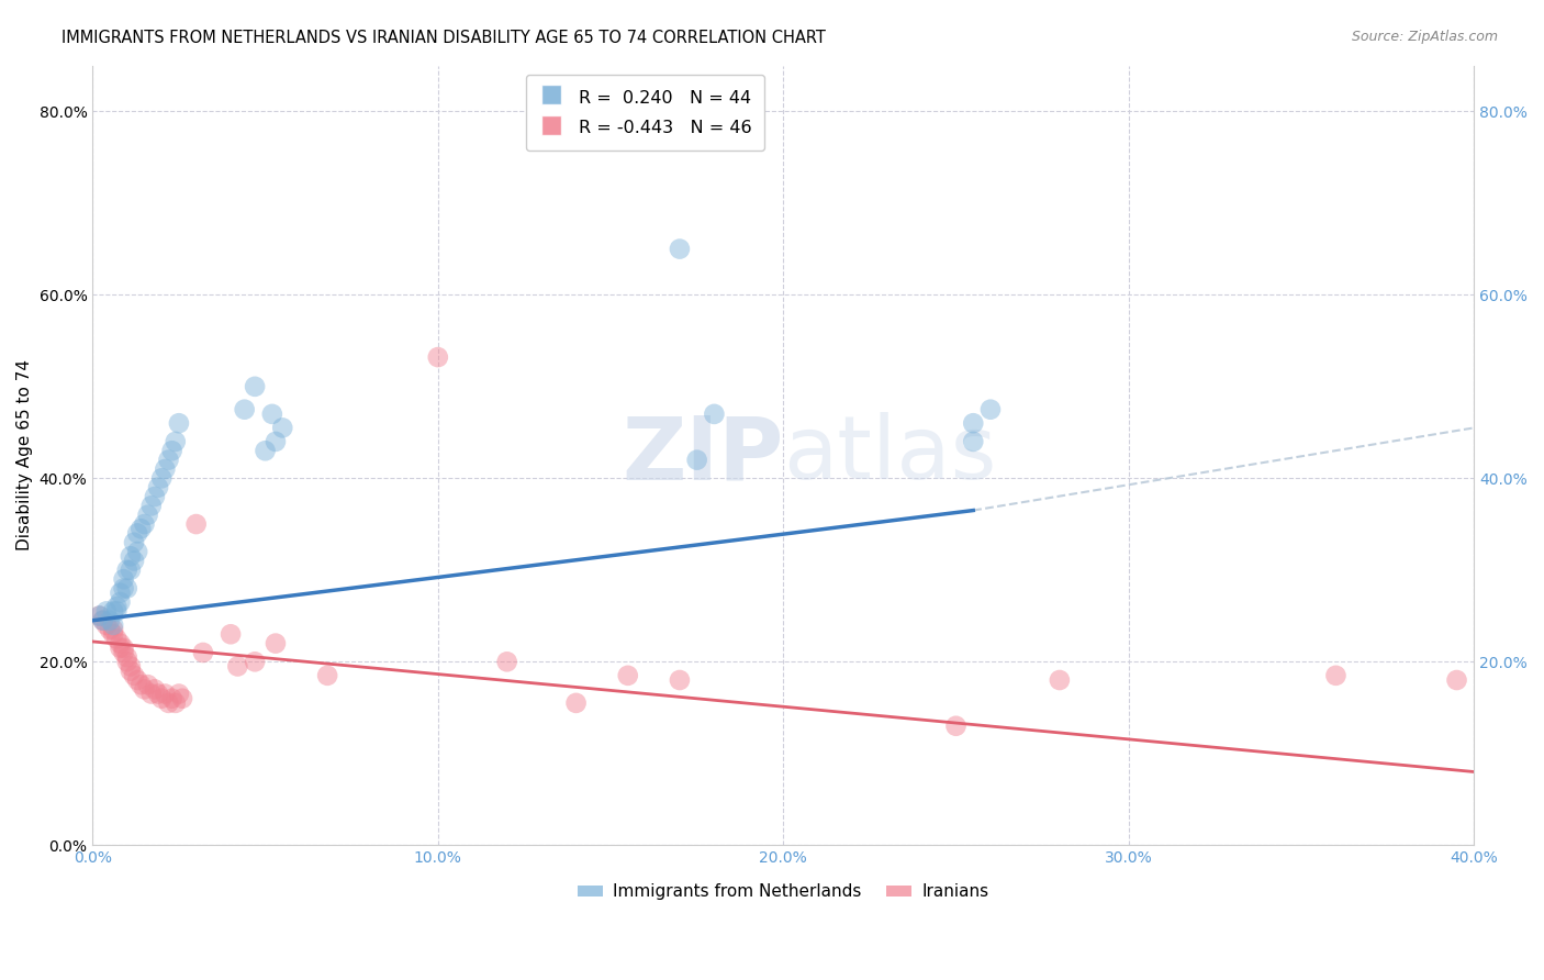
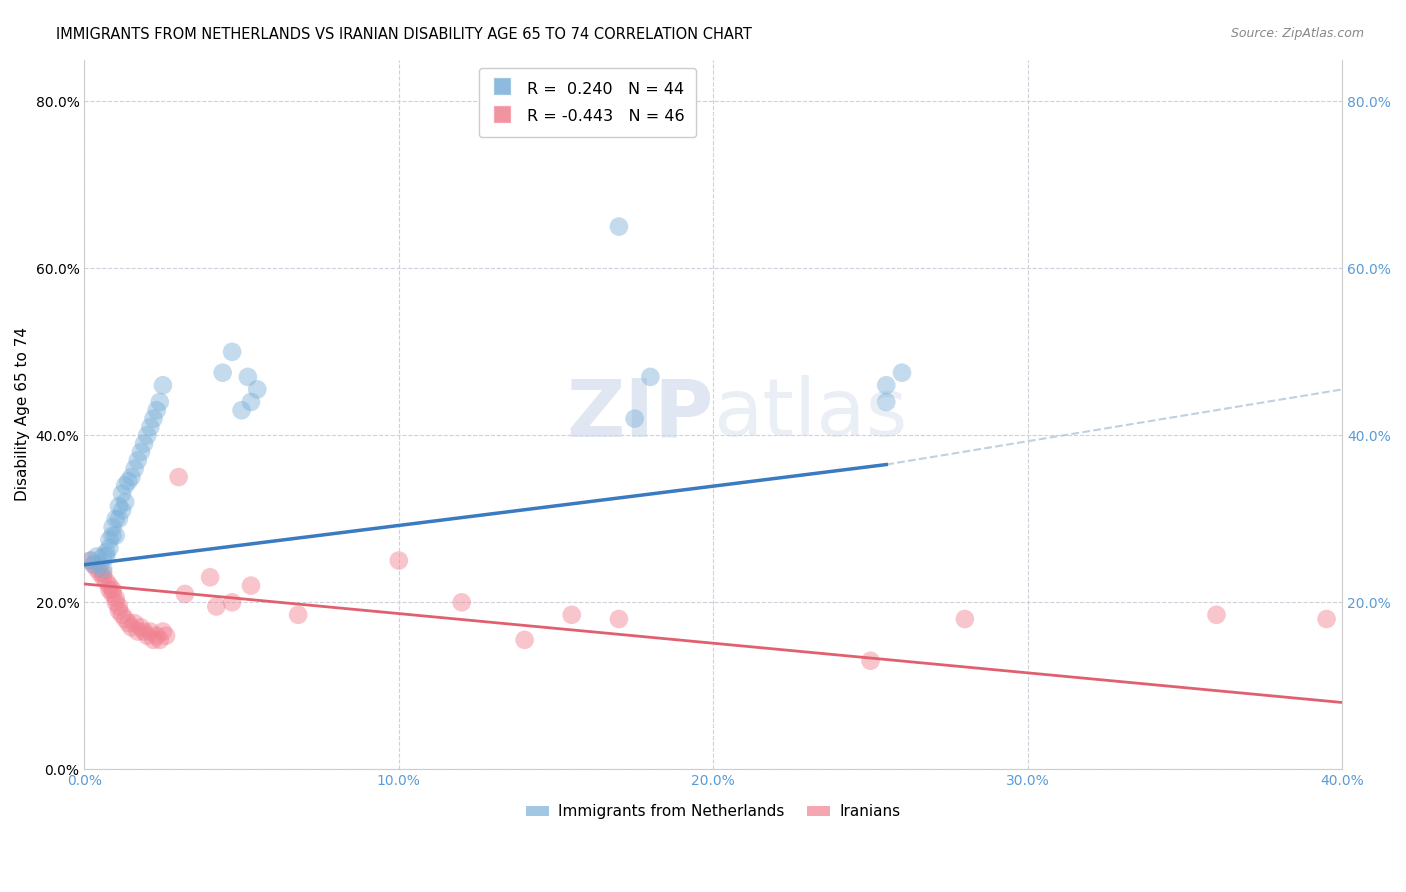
Iranians/10.0%: 53.2% -> 25.0%
